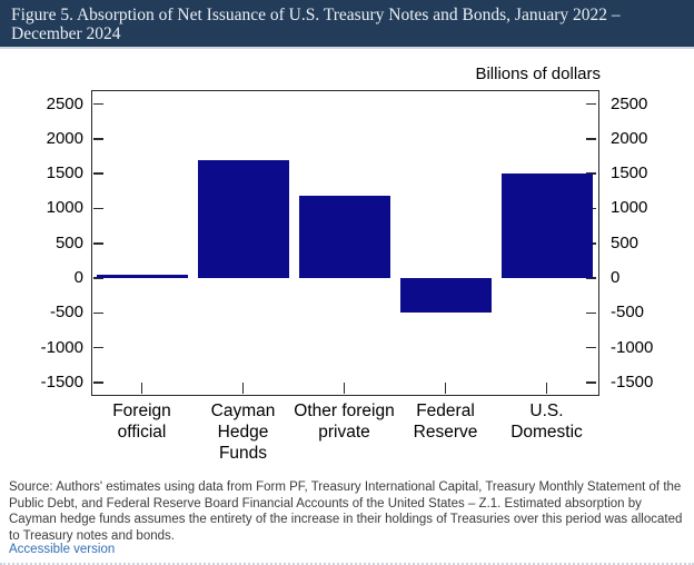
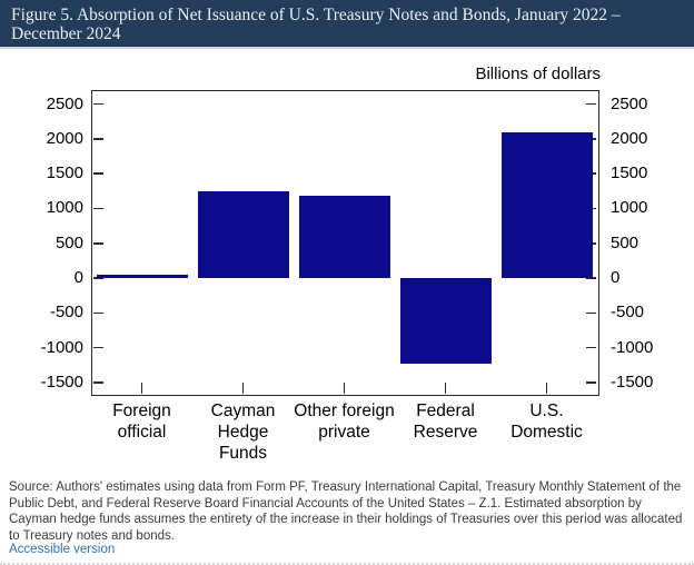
Cayman Hedge Funds: 1700 -> 1200
Federal Reserve: -500 -> -1200
U.S. Domestic: 1500 -> 2100
